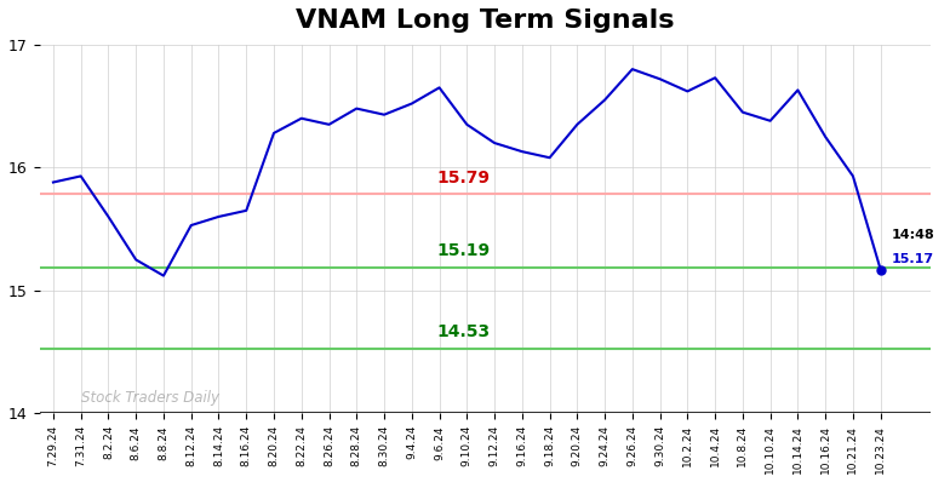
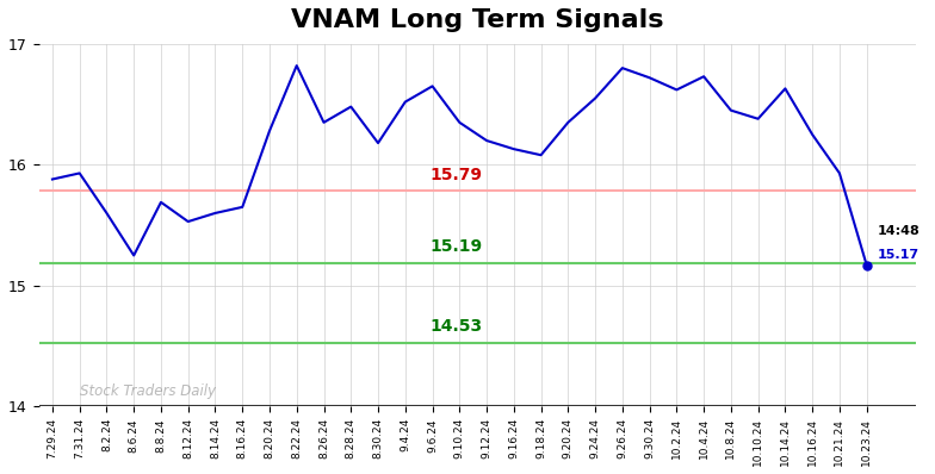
8.8.24: 15.12 -> 15.69
8.22.24: 16.40 -> 16.82
8.30.24: 16.43 -> 16.18
